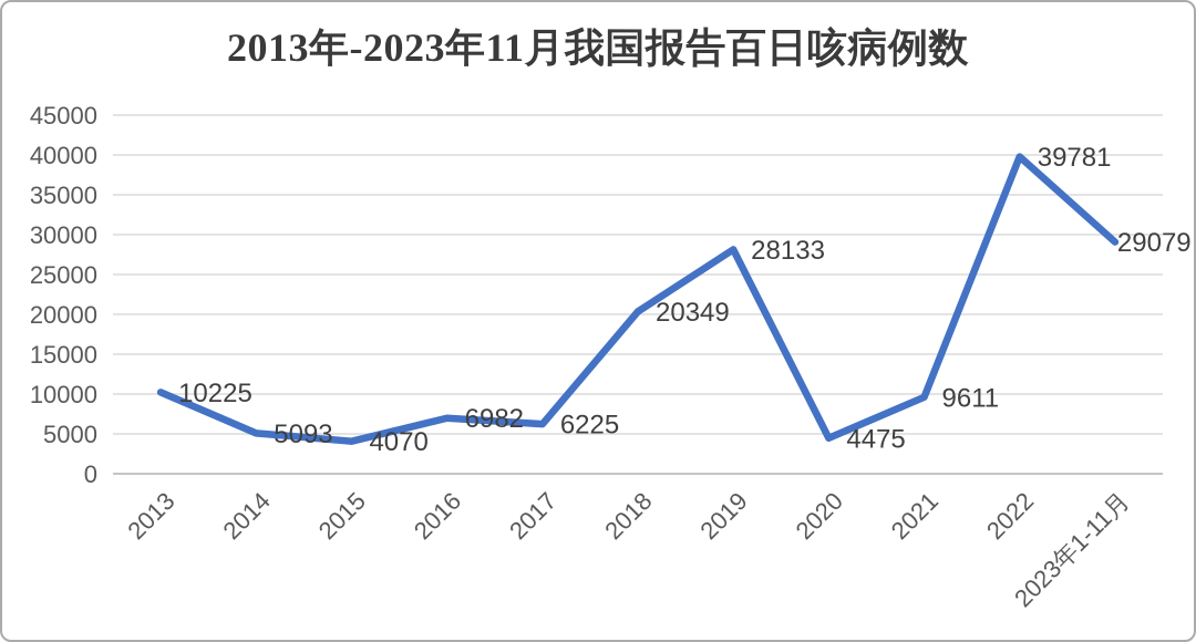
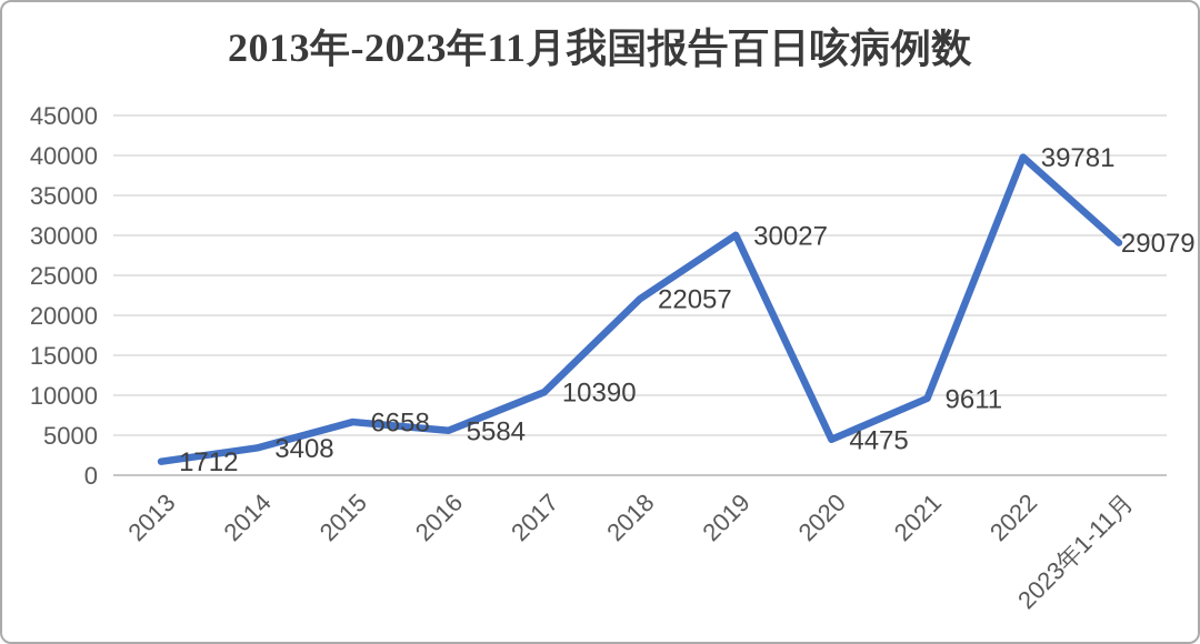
2013: 10225 -> 1712
2014: 5093 -> 3408
2015: 4070 -> 6658
2016: 6982 -> 5584
2017: 6225 -> 10390
2018: 20349 -> 22057
2019: 28133 -> 30027
